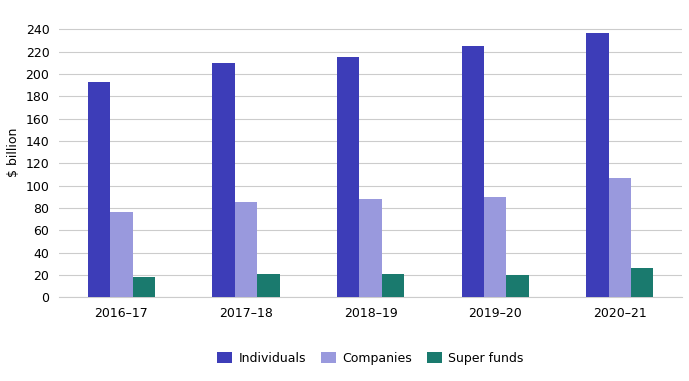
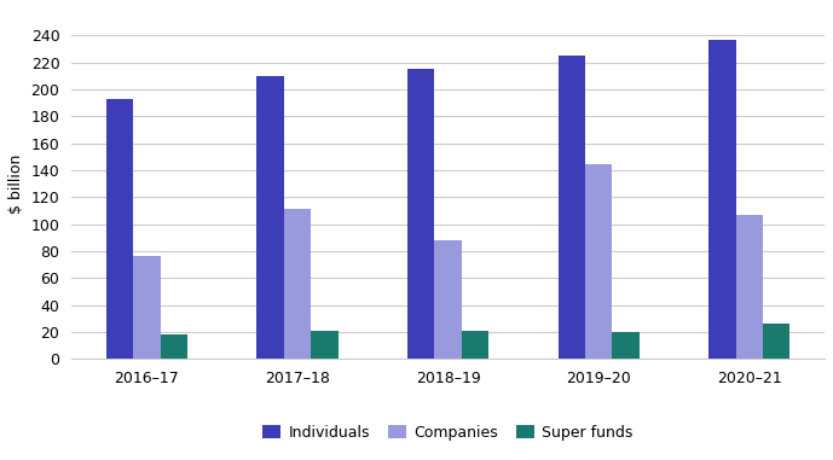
Companies/2017–18: 85 -> 111
Companies/2019–20: 90 -> 144
